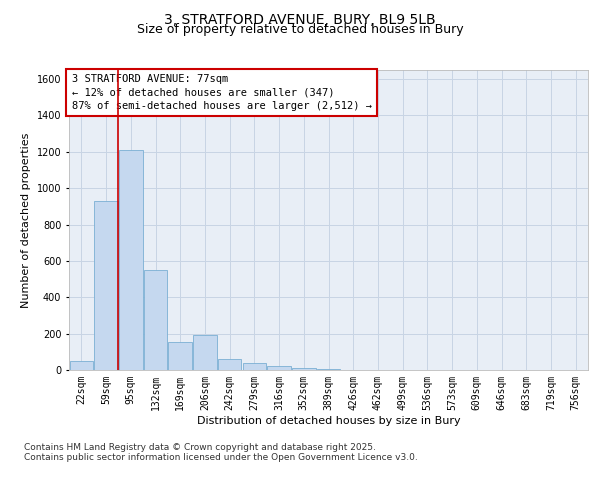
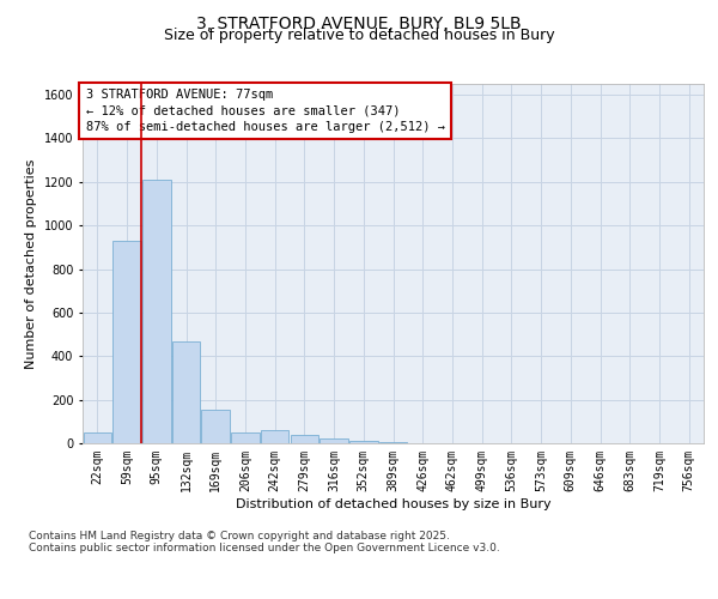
132sqm: 550 -> 470
206sqm: 190 -> 50
